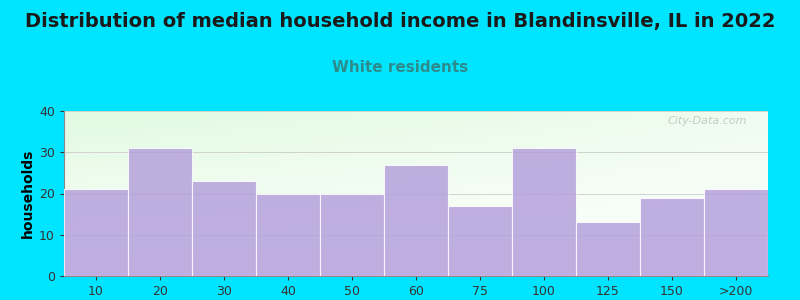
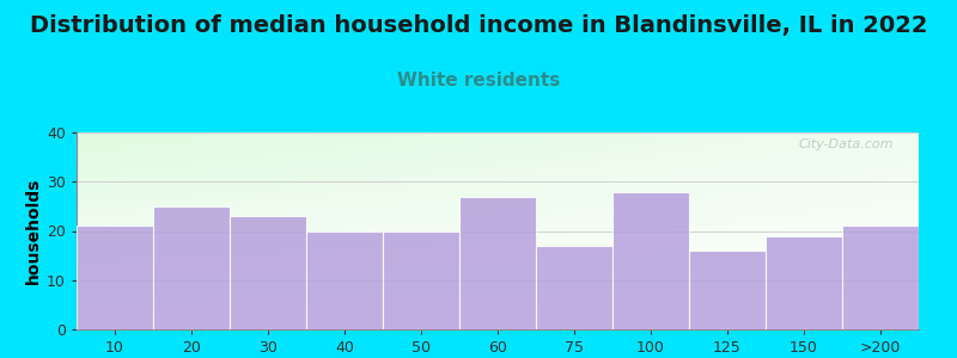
20: 31 -> 25
100: 31 -> 28
125: 13 -> 16
